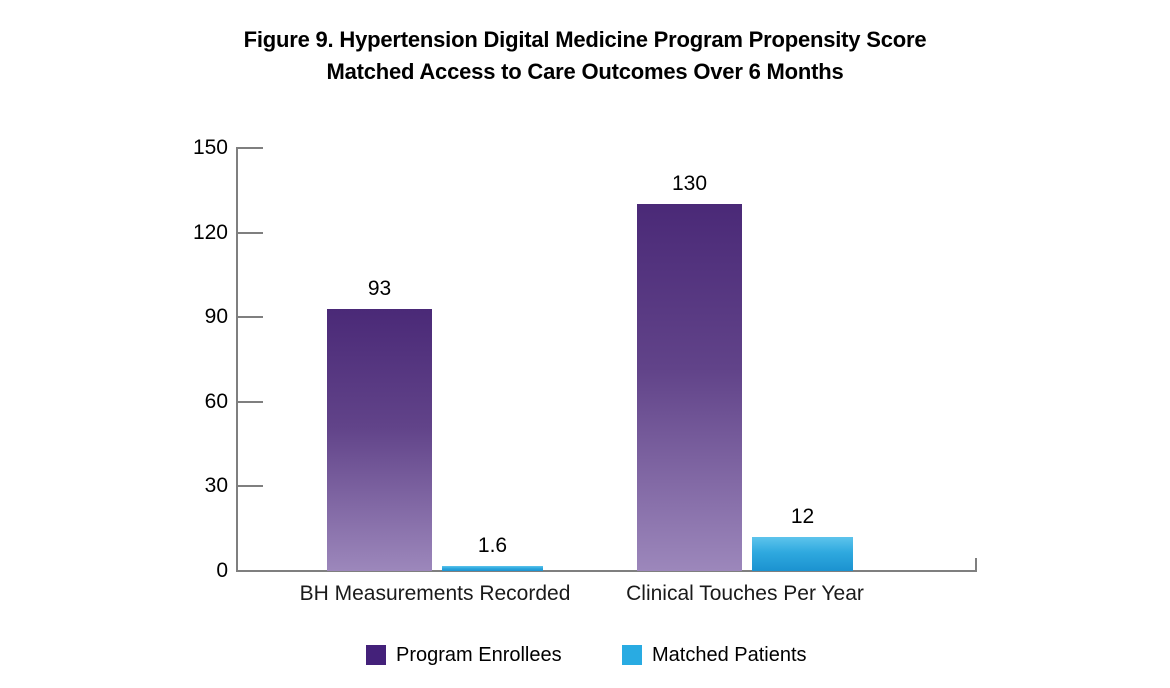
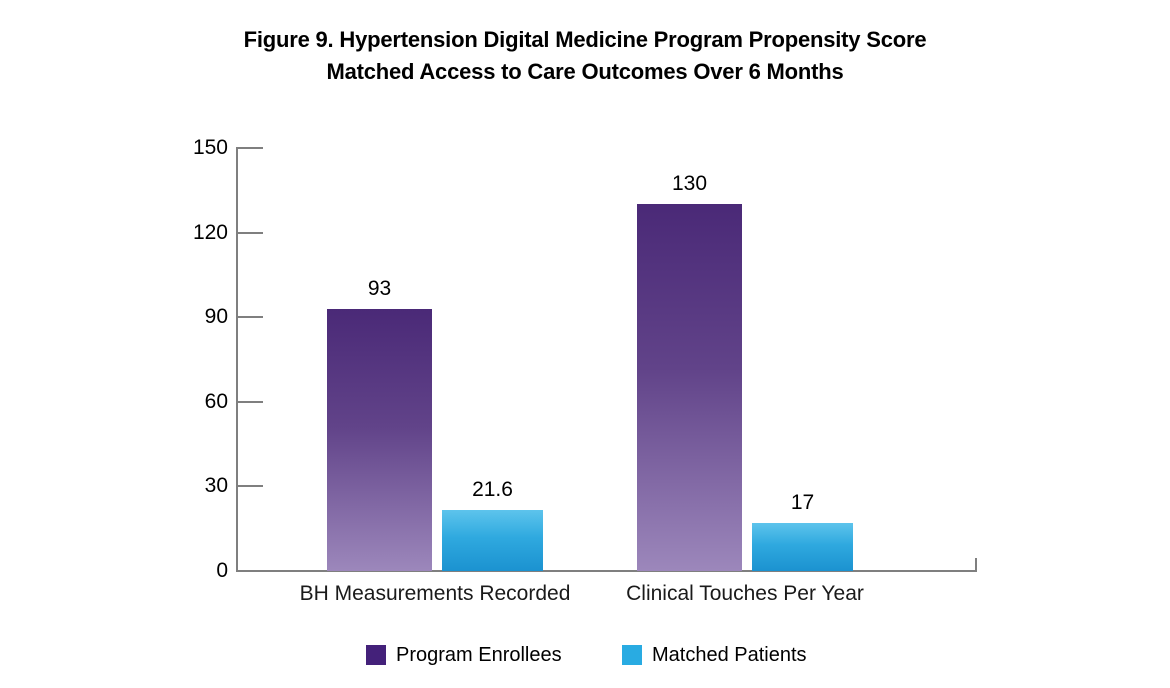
Matched Patients/BH Measurements Recorded: 1.6 -> 21.6
Matched Patients/Clinical Touches Per Year: 12 -> 17
